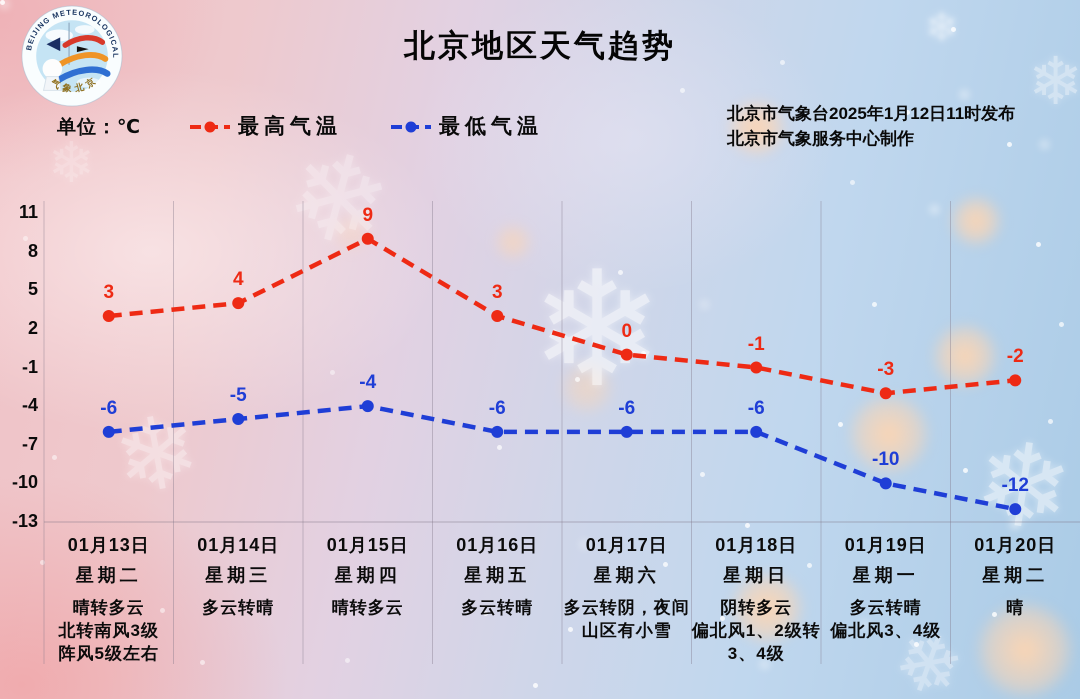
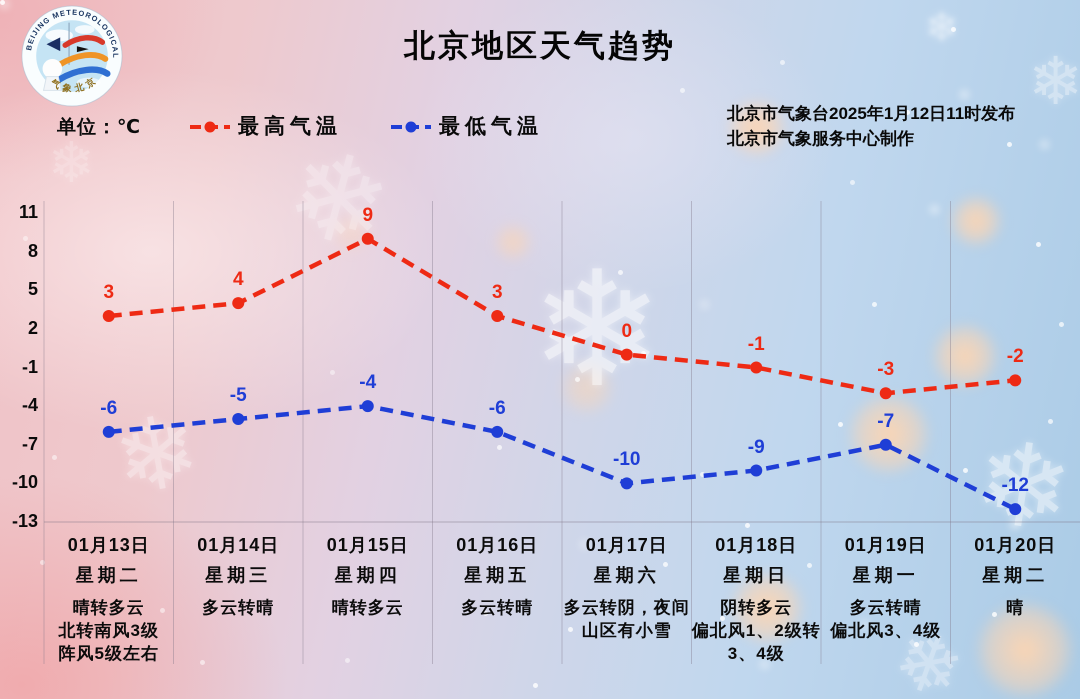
最低气温/01月17日: -6 -> -10
最低气温/01月18日: -6 -> -9
最低气温/01月19日: -10 -> -7
